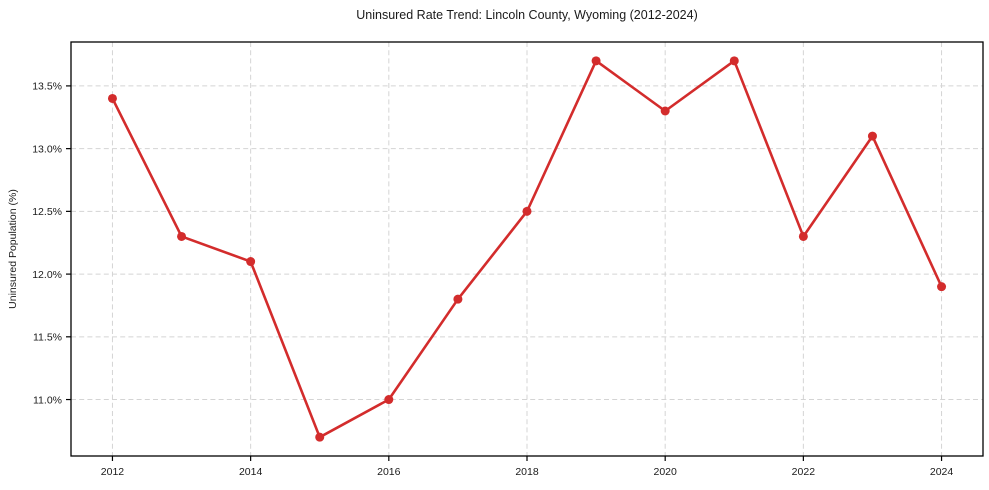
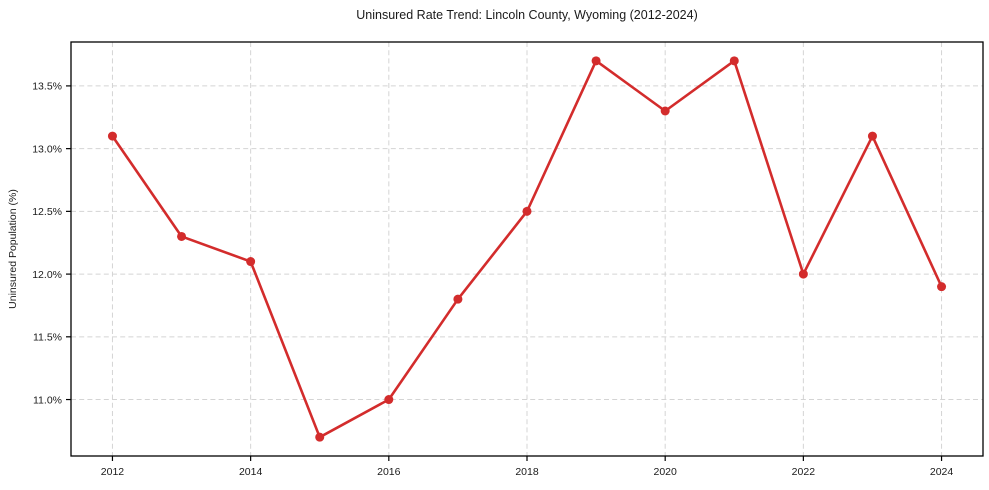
2012: 13.4% -> 13.1%
2022: 12.3% -> 12.0%
